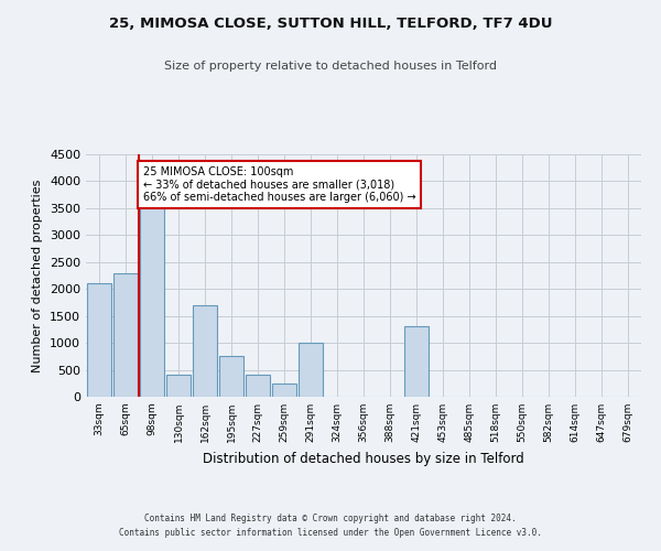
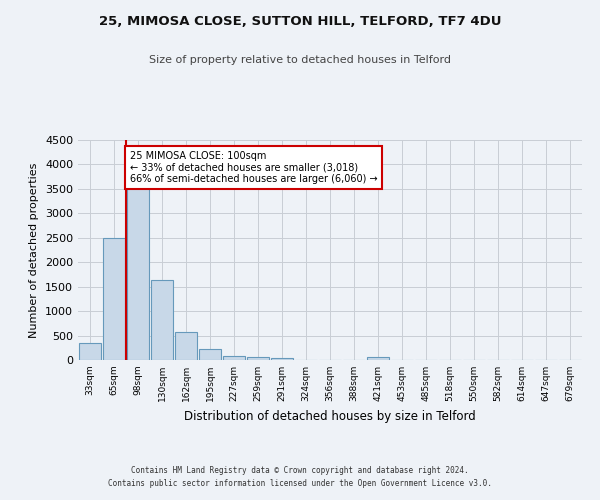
33sqm: 2100 -> 350
65sqm: 2300 -> 2500
130sqm: 400 -> 1640
162sqm: 1700 -> 580
195sqm: 750 -> 220
227sqm: 400 -> 90
259sqm: 250 -> 60
291sqm: 1000 -> 40
421sqm: 1300 -> 60
